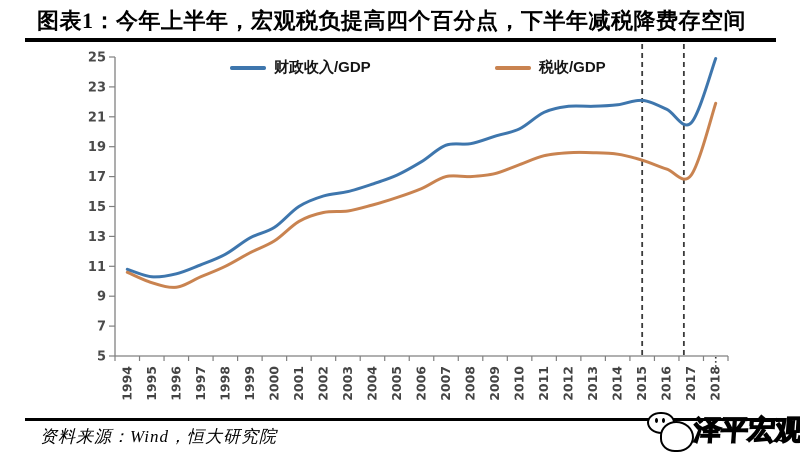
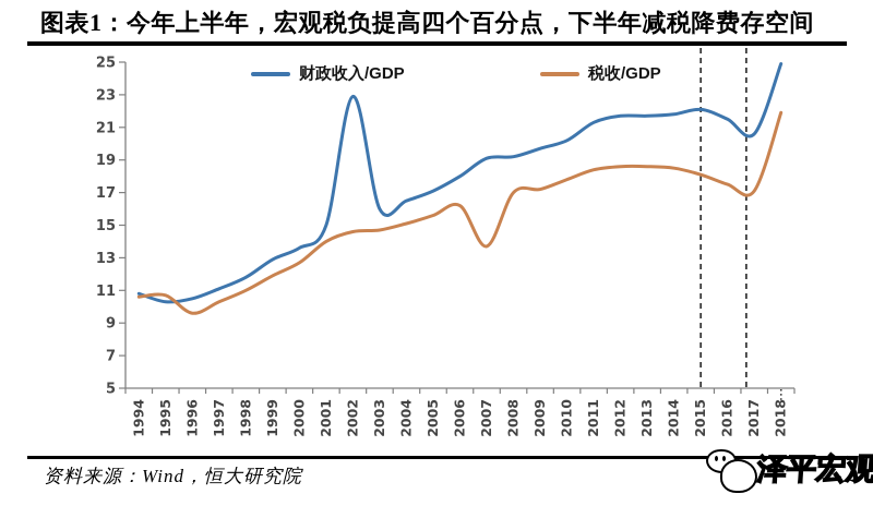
税收/GDP/1995: 9.9 -> 10.7
财政收入/GDP/2002: 15.7 -> 22.9
税收/GDP/2007: 17.0 -> 13.7
